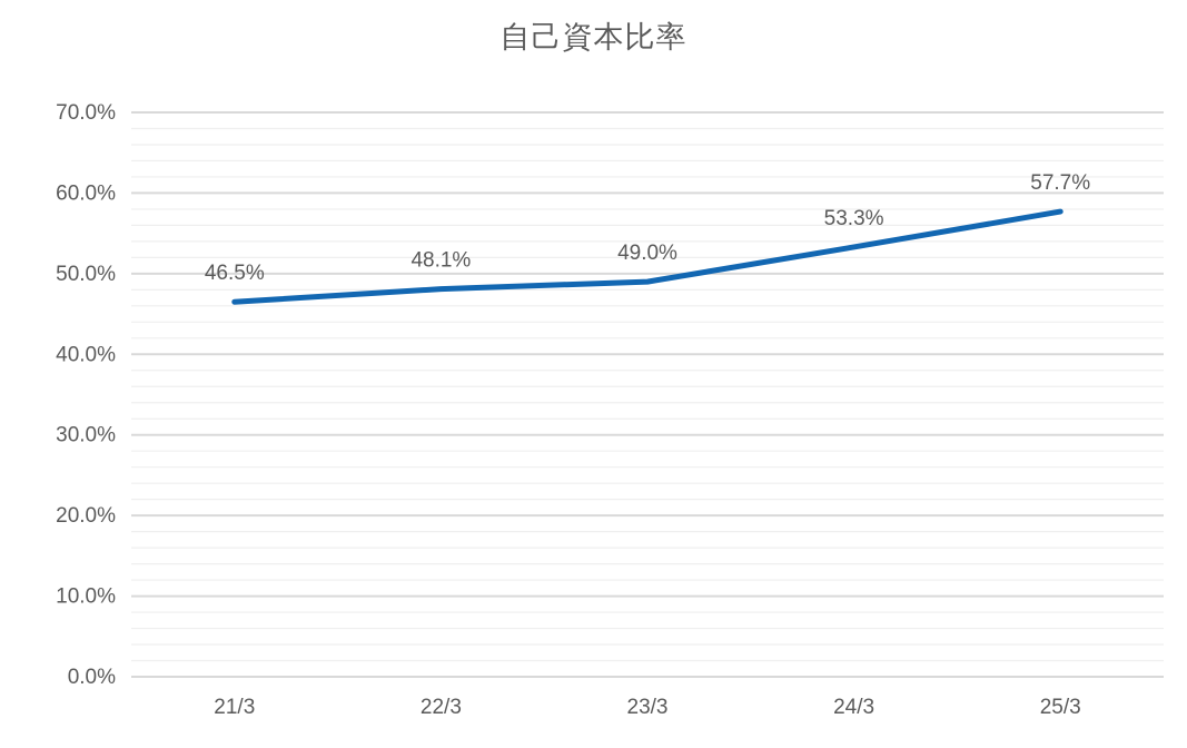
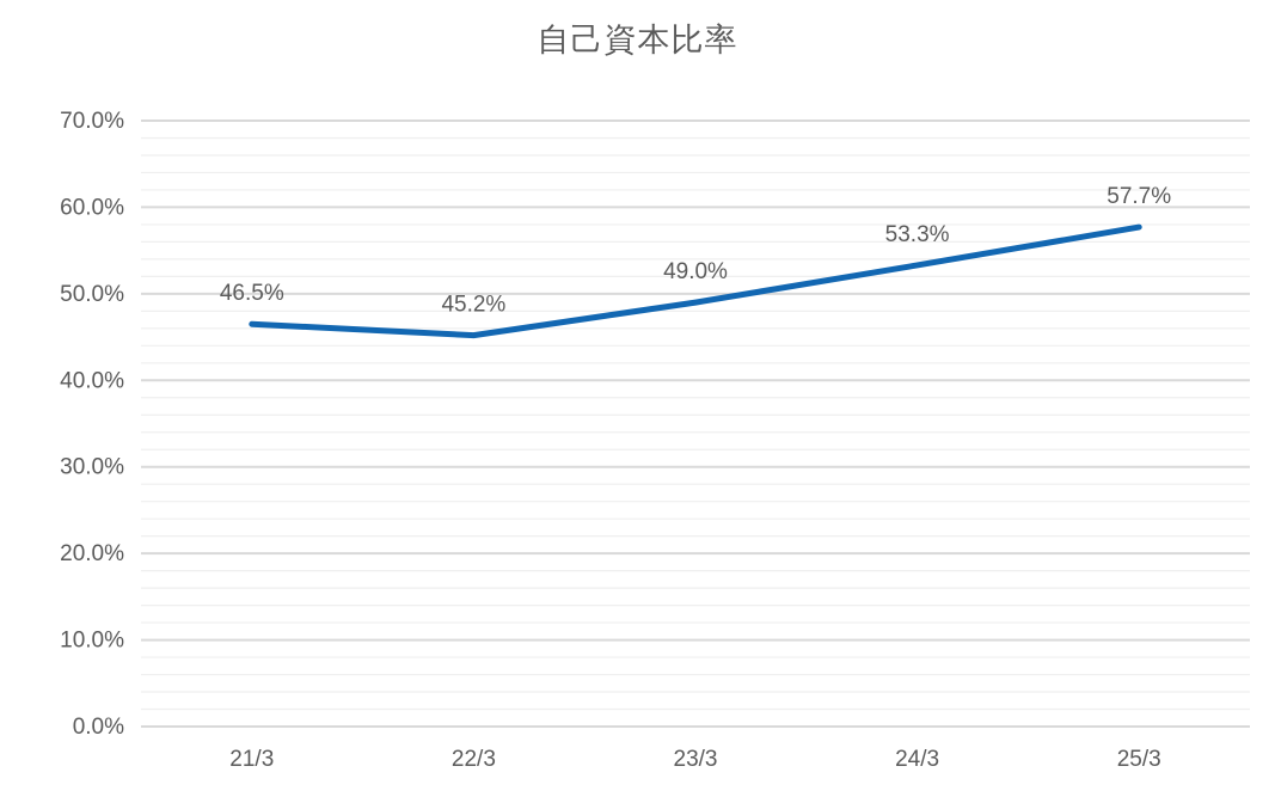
22/3: 48.1% -> 45.2%
